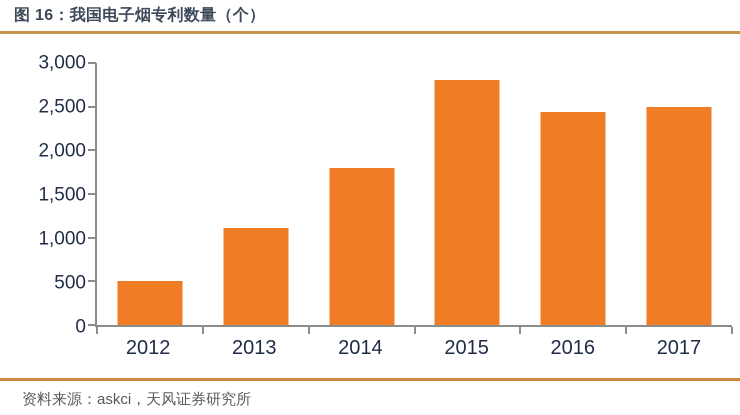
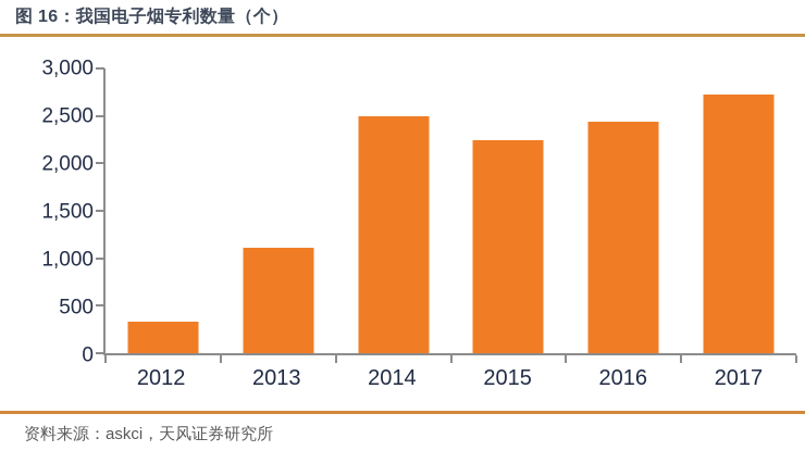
2012: 500 -> 300
2014: 1800 -> 2500
2015: 2800 -> 2200
2017: 2500 -> 2700
